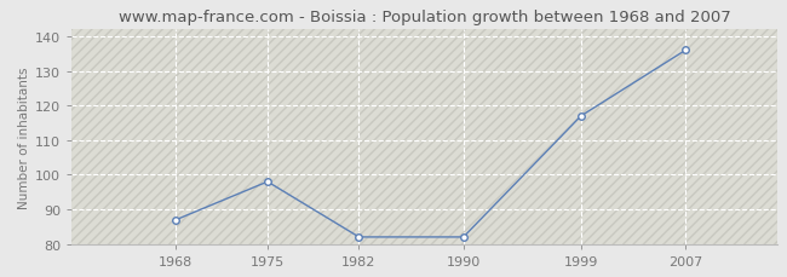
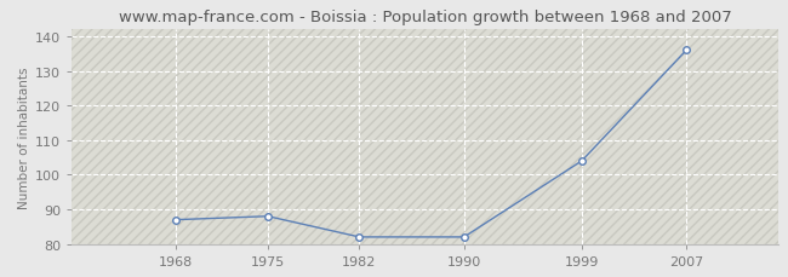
1975: 98 -> 88
1999: 117 -> 104
